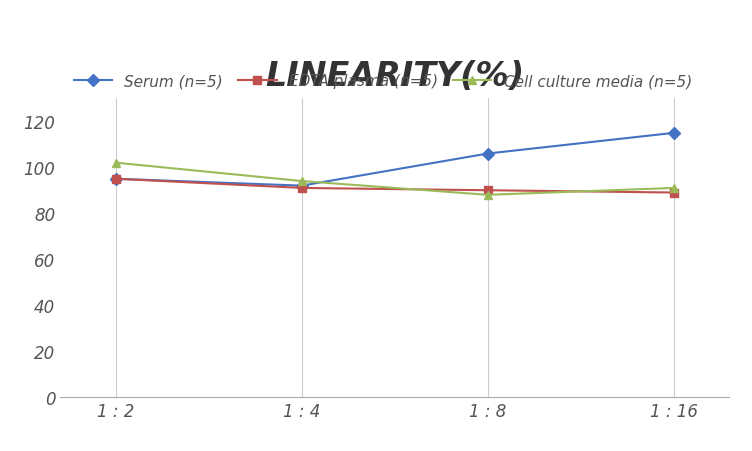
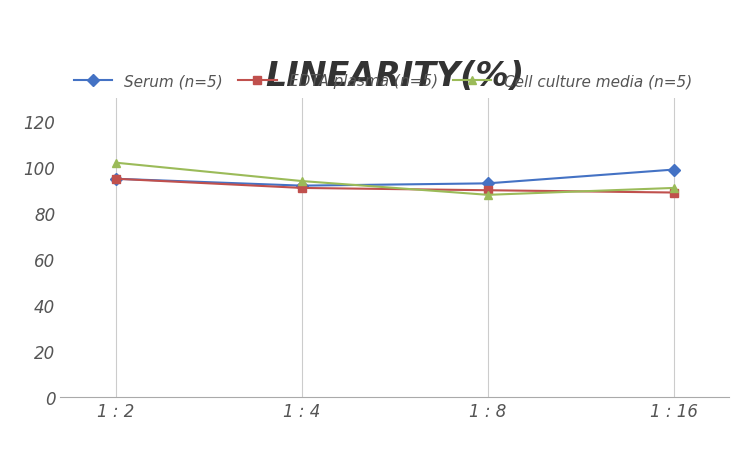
Serum (n=5)/1 : 8: 106 -> 93
Serum (n=5)/1 : 16: 115 -> 99
